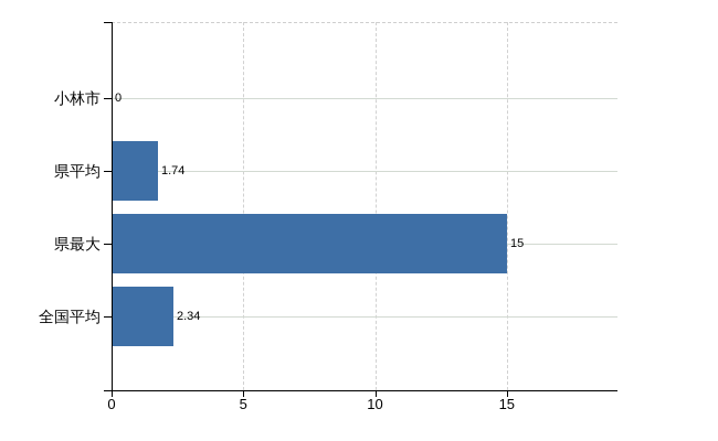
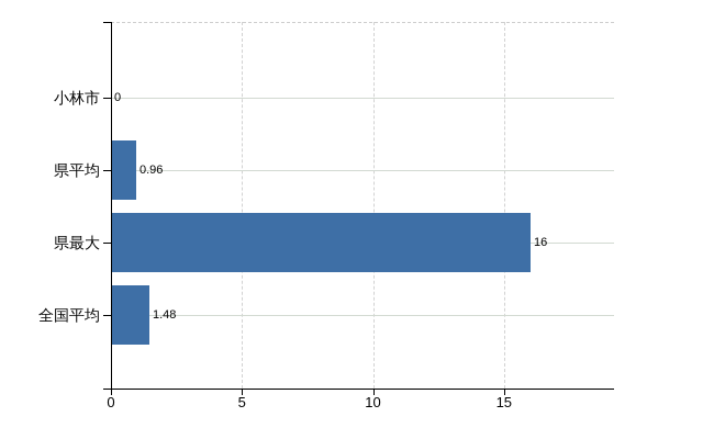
県平均: 1.74 -> 0.96
県最大: 15 -> 16
全国平均: 2.34 -> 1.48
